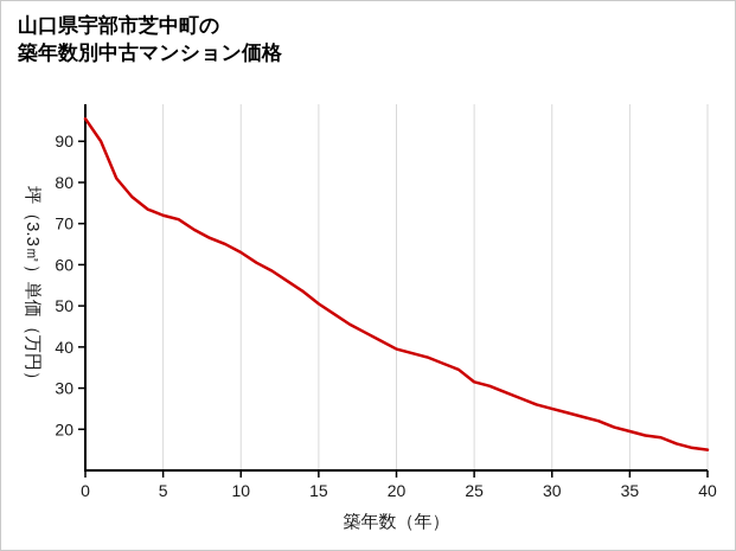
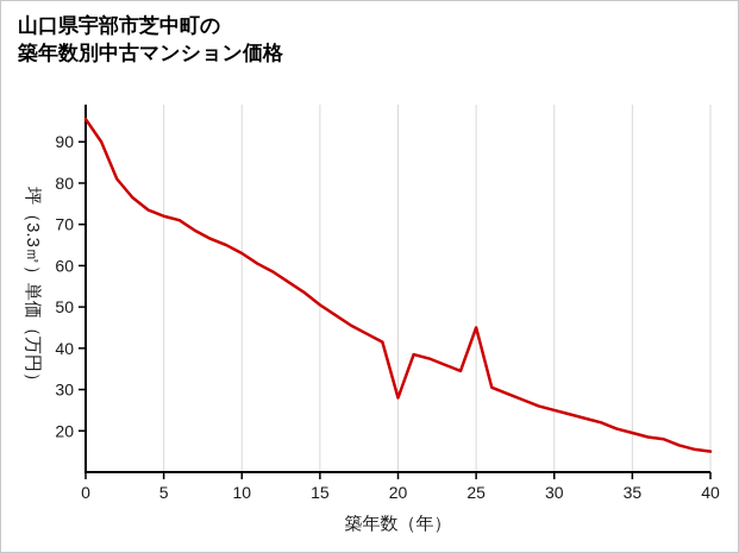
20: 40 -> 28
25: 32 -> 45
